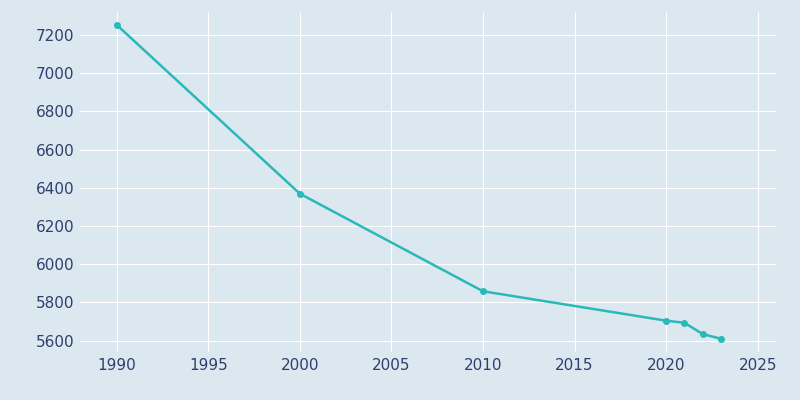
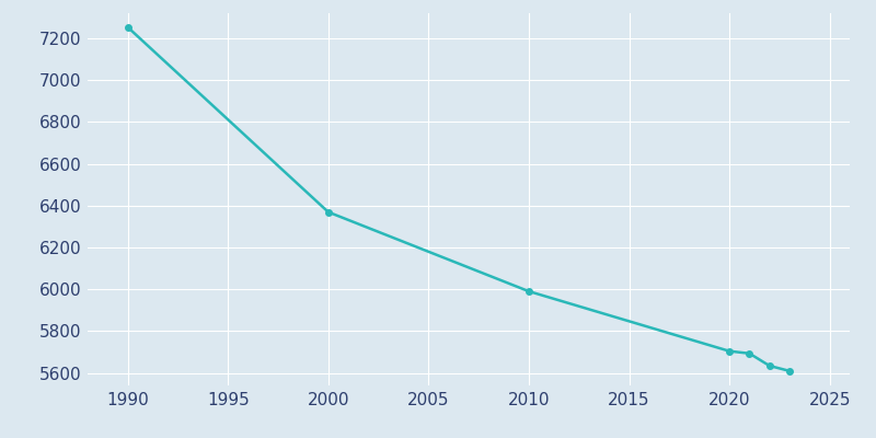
2010: 5860 -> 5990
